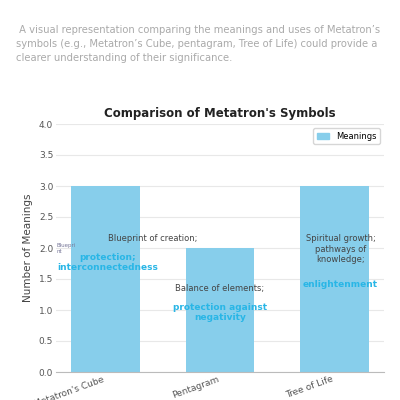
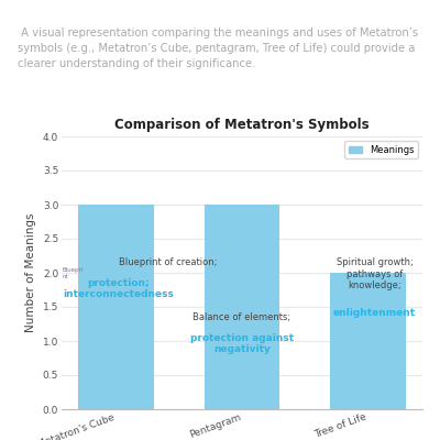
Pentagram: 2 -> 3
Tree of Life: 3 -> 2
